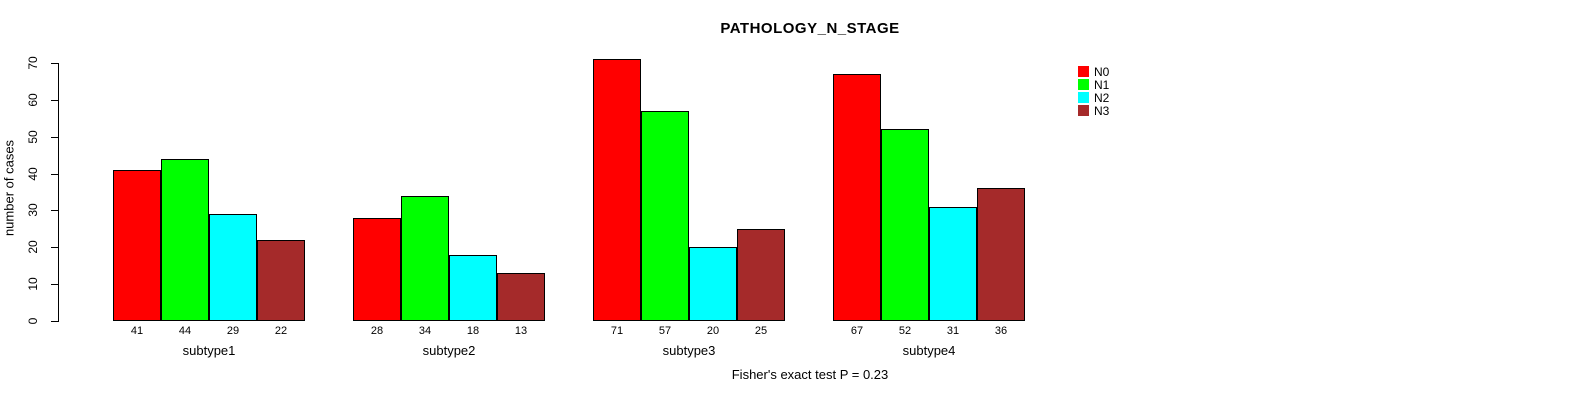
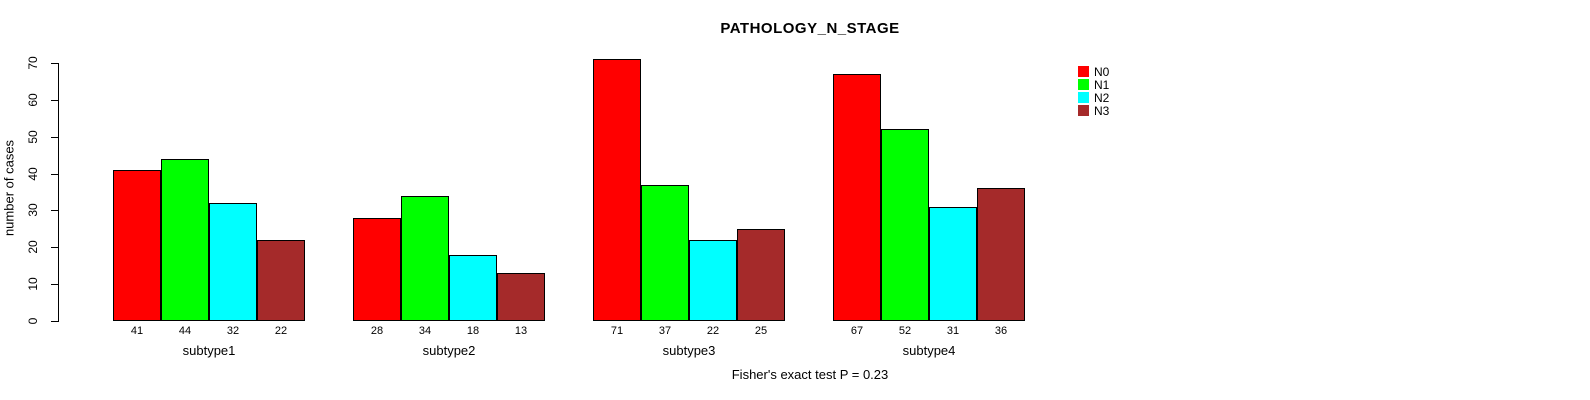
N2/subtype1: 29 -> 32
N1/subtype3: 57 -> 37
N2/subtype3: 20 -> 22
